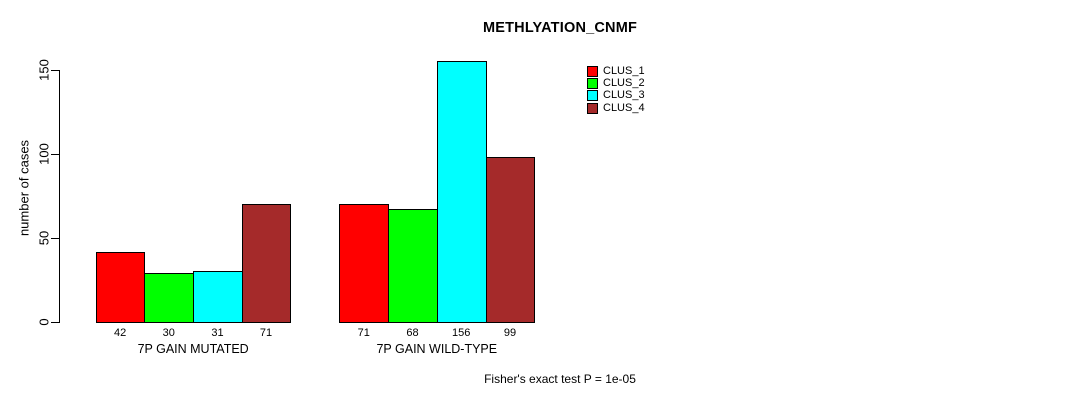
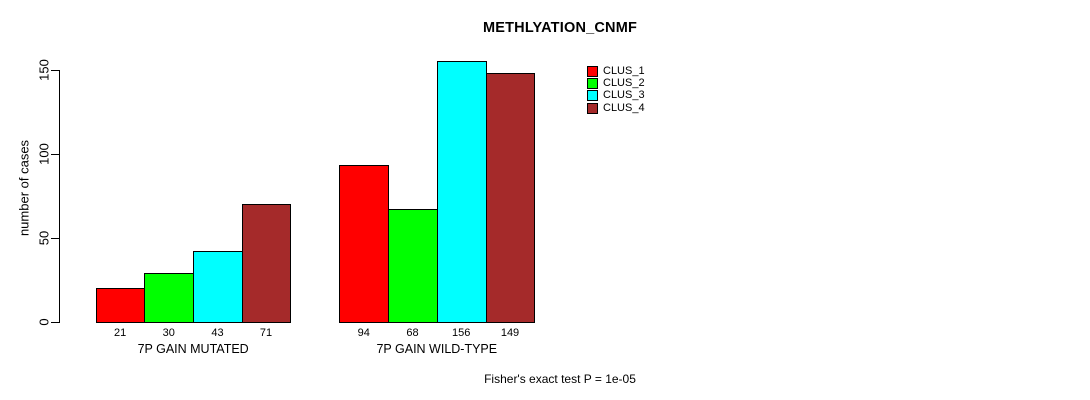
CLUS_1/7P GAIN MUTATED: 42 -> 21
CLUS_3/7P GAIN MUTATED: 31 -> 43
CLUS_1/7P GAIN WILD-TYPE: 71 -> 94
CLUS_4/7P GAIN WILD-TYPE: 99 -> 149
